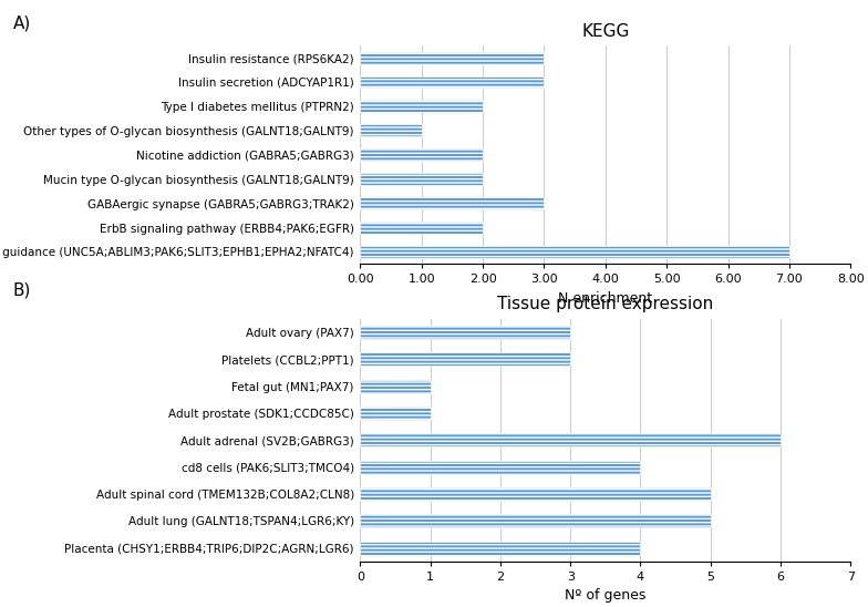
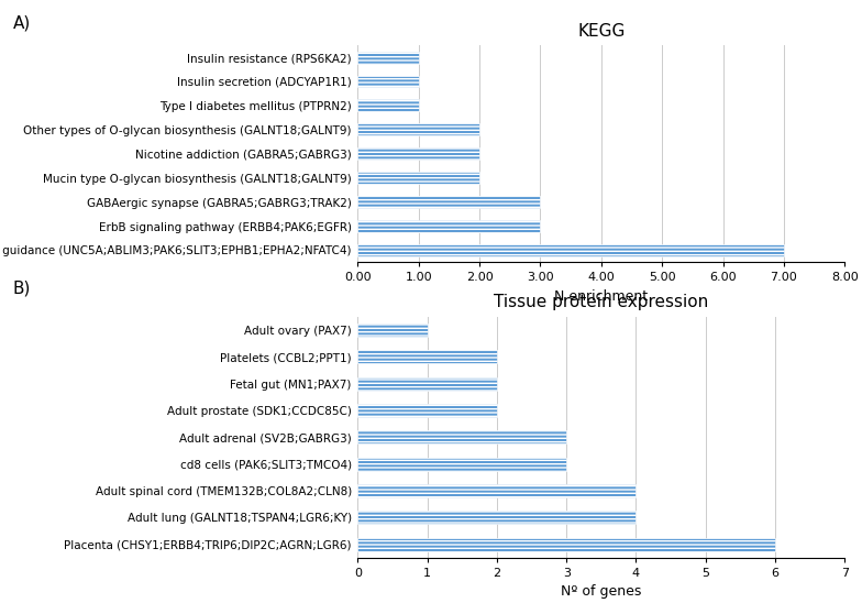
KEGG/Insulin resistance (RPS6KA2): 3 -> 1
KEGG/Insulin secretion (ADCYAP1R1): 3 -> 1
KEGG/Type I diabetes mellitus (PTPRN2): 2 -> 1
KEGG/Other types of O-glycan biosynthesis (GALNT18;GALNT9): 1 -> 2
KEGG/ErbB signaling pathway (ERBB4;PAK6;EGFR): 2 -> 3
Adult ovary (PAX7): 3 -> 1
Platelets (CCBL2;PPT1): 3 -> 2
Fetal gut (MN1;PAX7): 1 -> 2
Adult prostate (SDK1;CCDC85C): 1 -> 2
Adult adrenal (SV2B;GABRG3): 6 -> 3
cd8 cells (PAK6;SLIT3;TMCO4): 4 -> 3
Adult spinal cord (TMEM132B;COL8A2;CLN8): 5 -> 4
Adult lung (GALNT18;TSPAN4;LGR6;KY): 5 -> 4
Placenta (CHSY1;ERBB4;TRIP6;DIP2C;AGRN;LGR6): 4 -> 6
